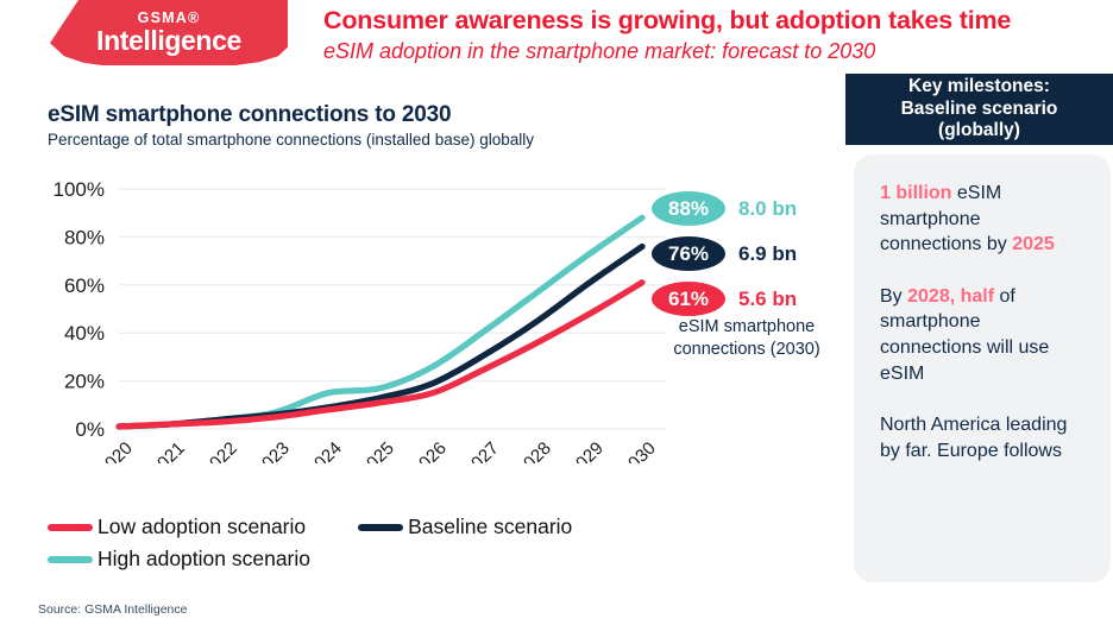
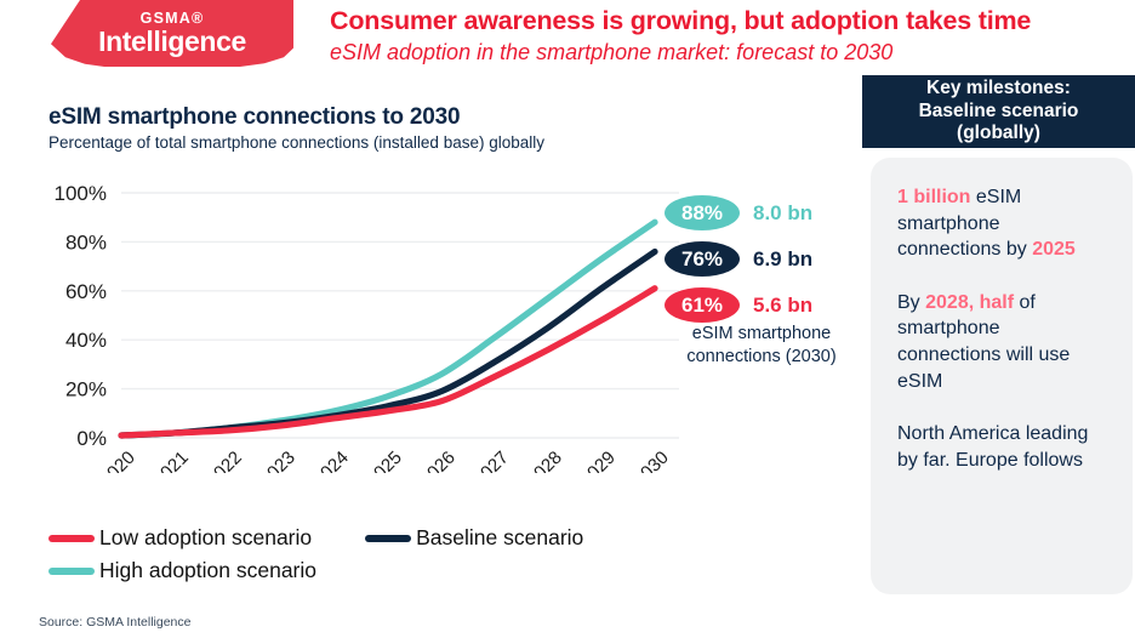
High adoption scenario/2024: 15% -> 11%
